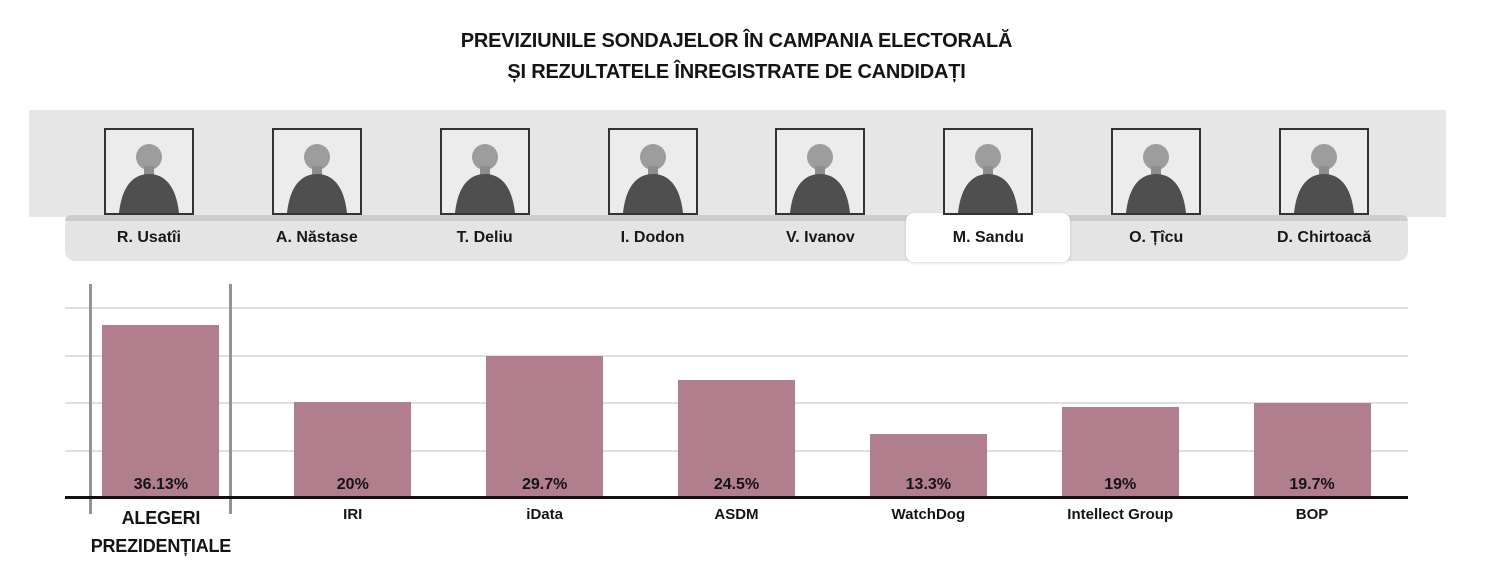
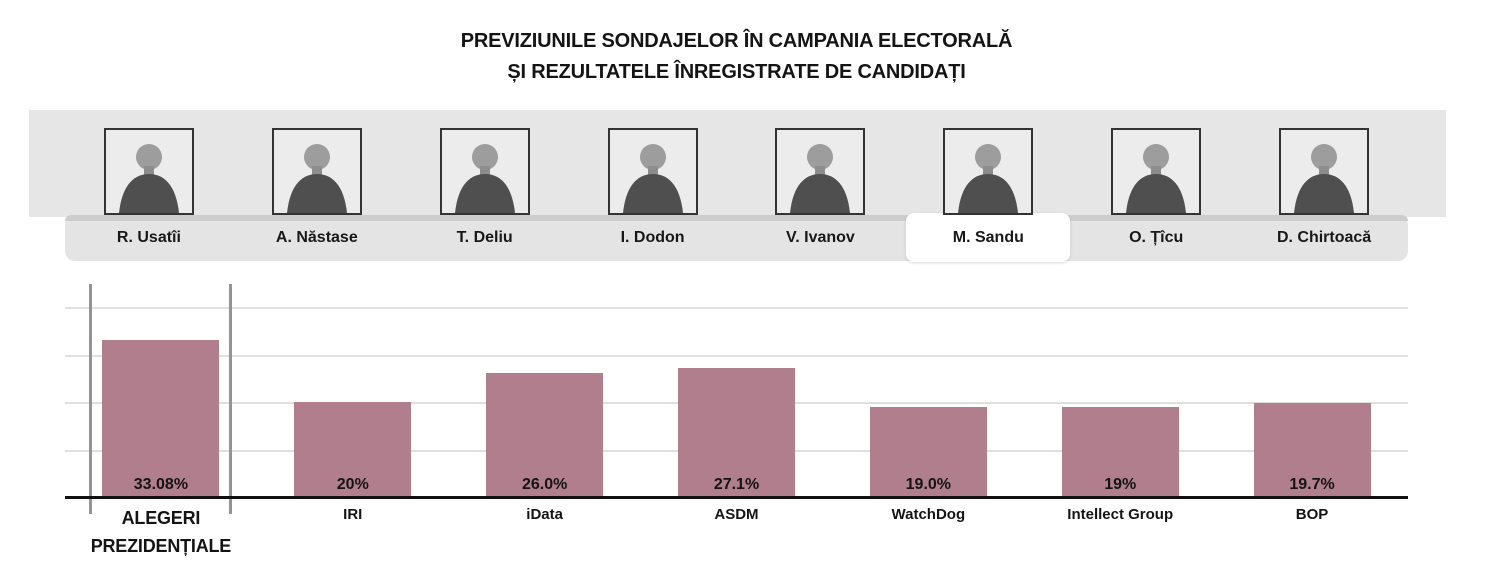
ALEGERI PREZIDENȚIALE: 36.13% -> 33.08%
iData: 29.7% -> 26.0%
ASDM: 24.5% -> 27.1%
WatchDog: 13.3% -> 19.0%
